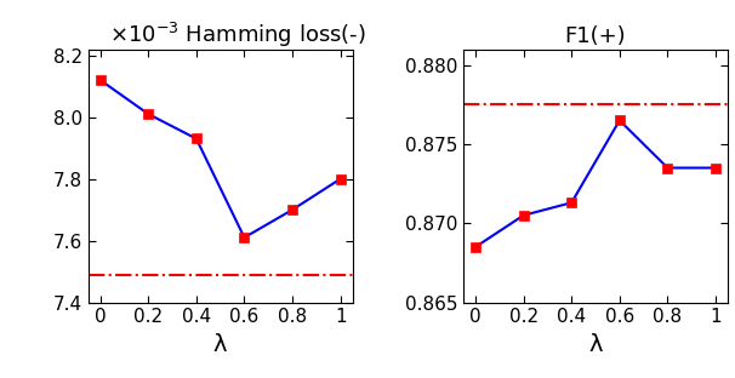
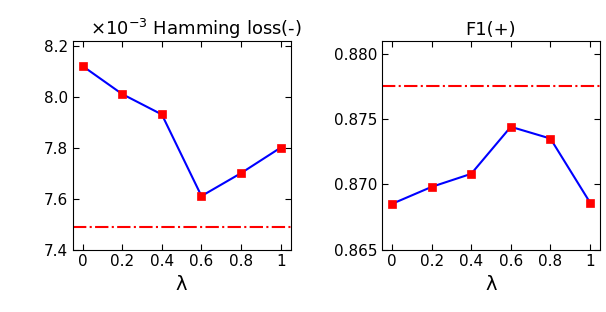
F1(+)/0.2: 0.8705 -> 0.8698
F1(+)/0.4: 0.8713 -> 0.8708
F1(+)/0.6: 0.8765 -> 0.8744
F1(+)/1: 0.8735 -> 0.8686
